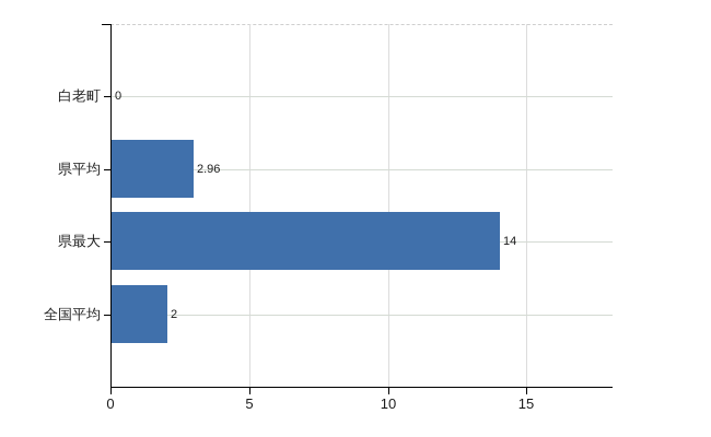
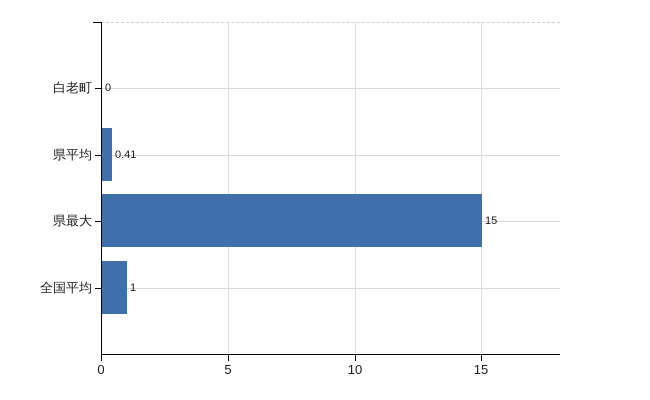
県平均: 2.96 -> 0.41
県最大: 14 -> 15
全国平均: 2 -> 1
